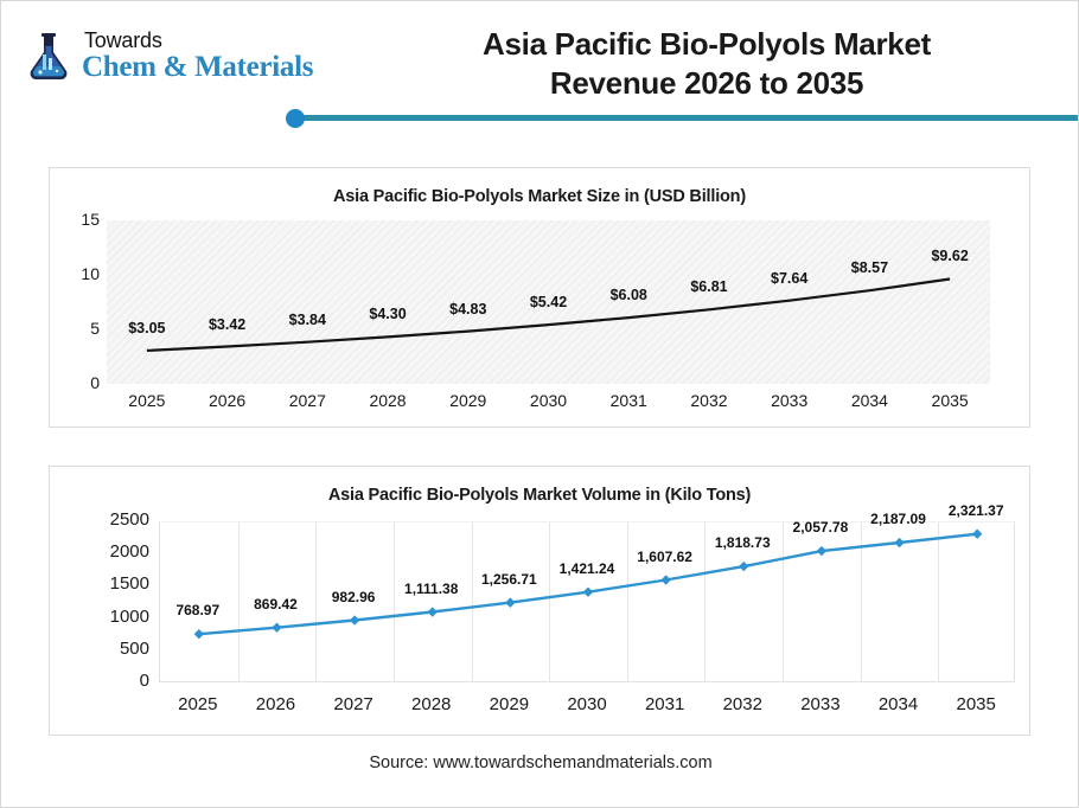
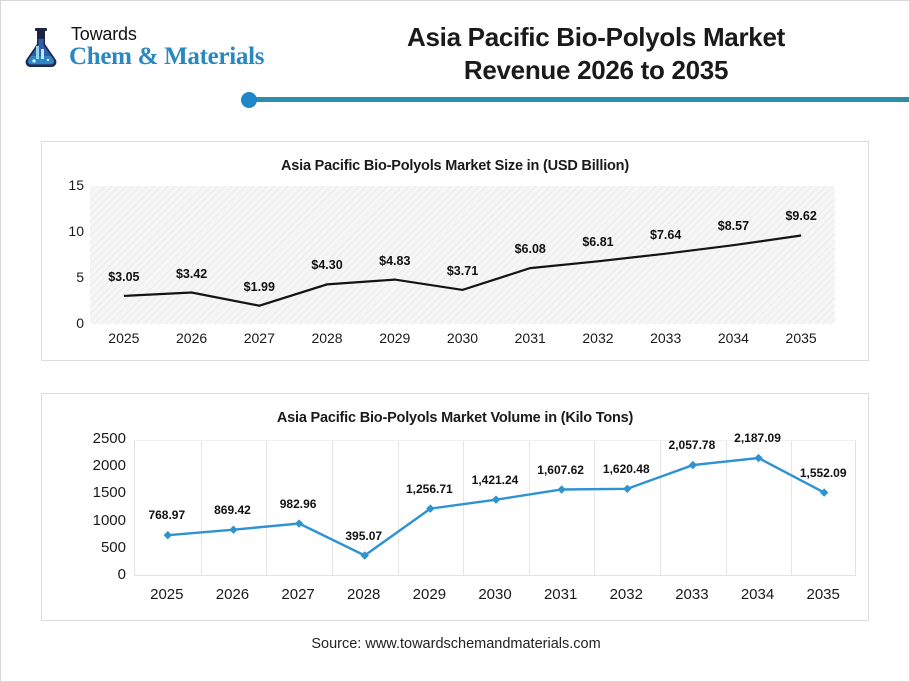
Asia Pacific Bio-Polyols Market Size in (USD Billion)/2027: $3.84 -> $1.99
Asia Pacific Bio-Polyols Market Size in (USD Billion)/2030: $5.42 -> $3.71
Asia Pacific Bio-Polyols Market Volume in (Kilo Tons)/2028: 1,111.38 -> 395.07
Asia Pacific Bio-Polyols Market Volume in (Kilo Tons)/2032: 1,818.73 -> 1,620.48
Asia Pacific Bio-Polyols Market Volume in (Kilo Tons)/2035: 2,321.37 -> 1,552.09
